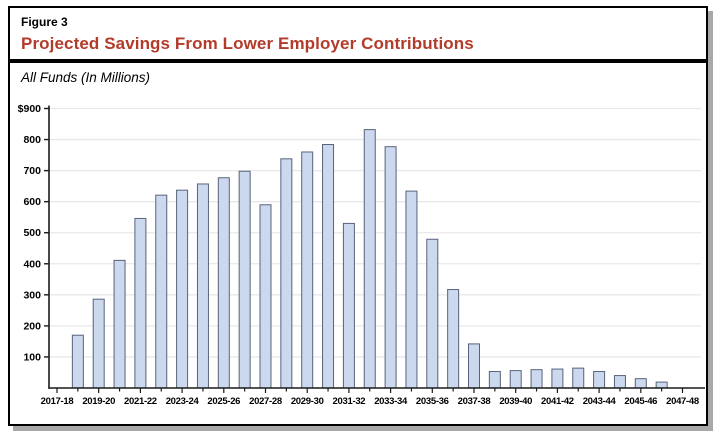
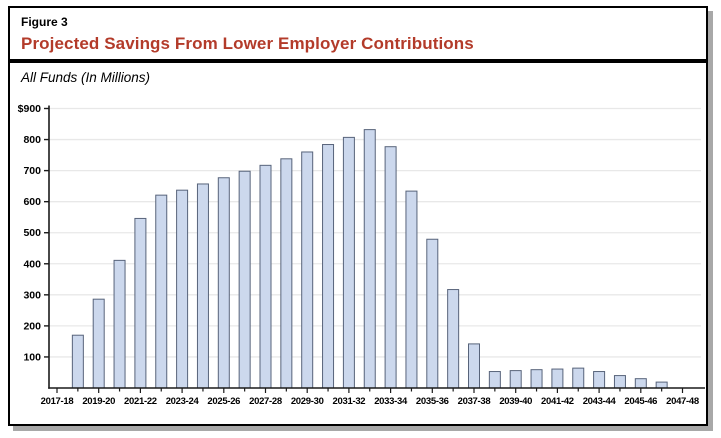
2027-28: $590 -> $720
2031-32: $530 -> $810
